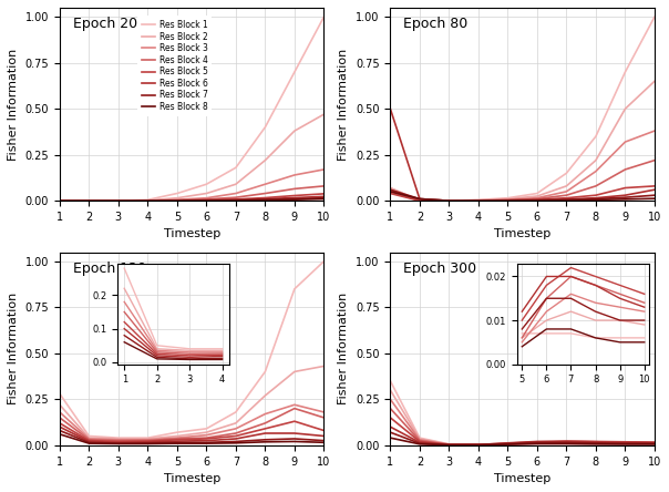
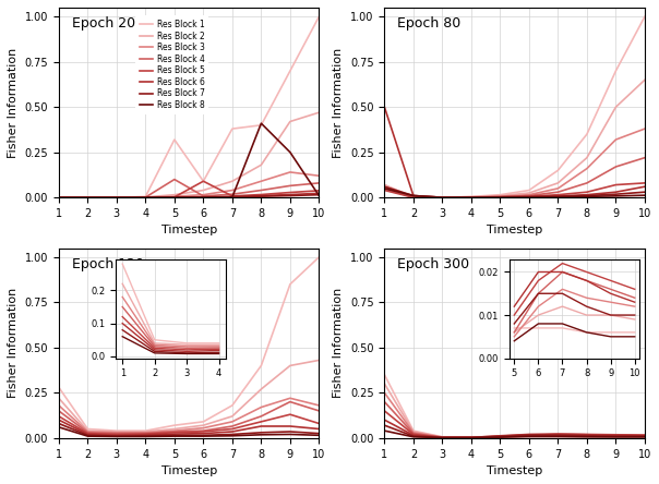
Epoch 20/Res Block 1/5: 0.04 -> 0.32
Epoch 20/Res Block 4/5: 0.00 -> 0.10
Epoch 20/Res Block 5/6: 0.00 -> 0.09
Epoch 20/Res Block 1/7: 0.18 -> 0.38
Epoch 20/Res Block 2/8: 0.22 -> 0.18
Epoch 20/Res Block 8/8: 0.00 -> 0.41
Epoch 20/Res Block 2/9: 0.38 -> 0.42
Epoch 20/Res Block 8/9: 0.01 -> 0.25
Epoch 20/Res Block 3/10: 0.17 -> 0.12
